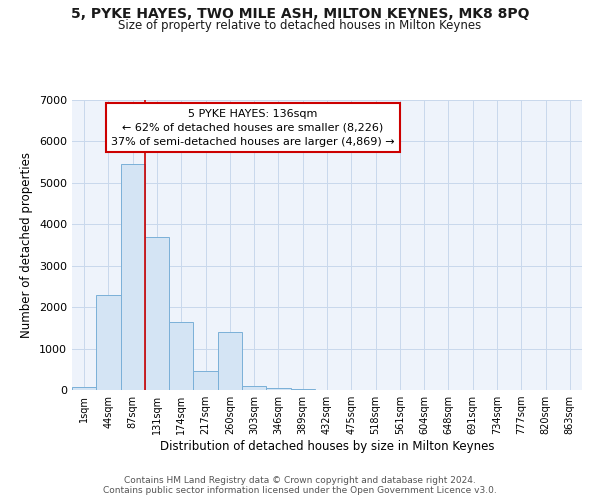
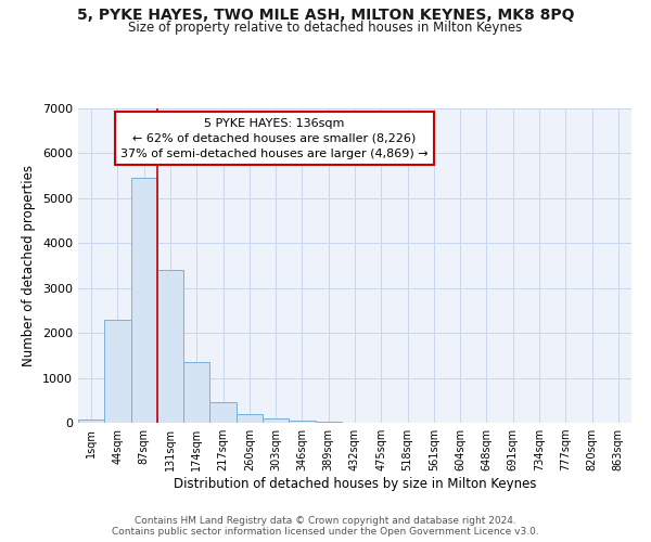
131sqm: 3700 -> 3400
174sqm: 1650 -> 1350
260sqm: 1400 -> 190
